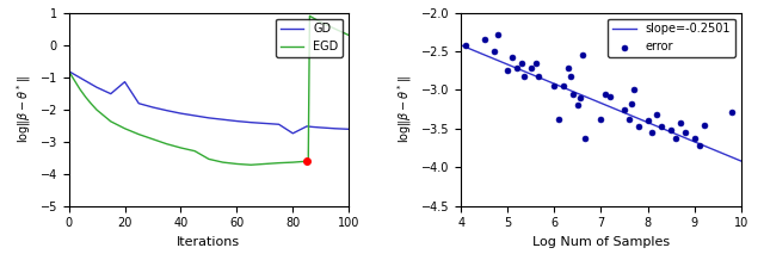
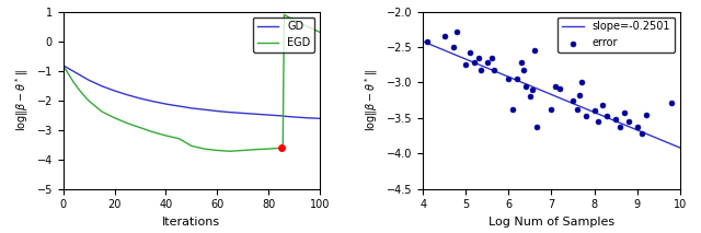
GD/20: -1.15 -> -1.68
GD/80: -2.75 -> -2.50
